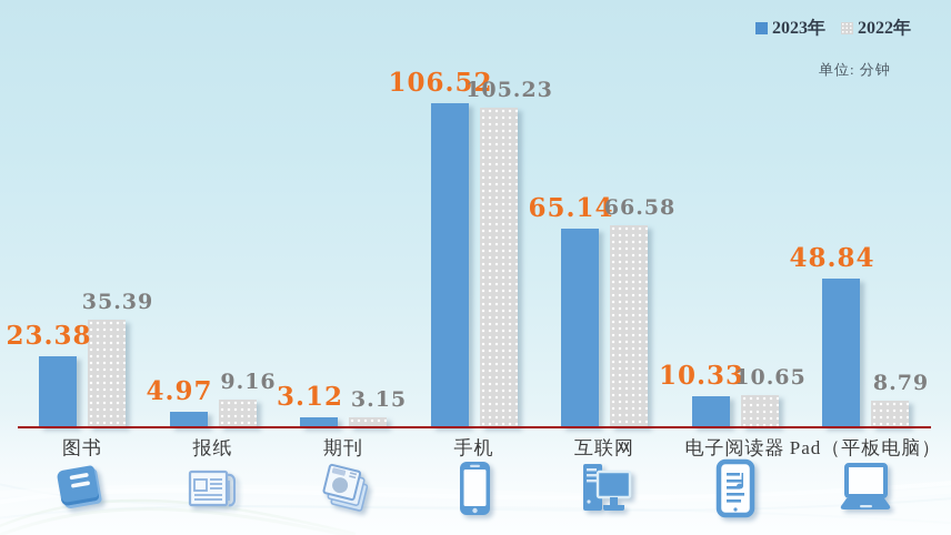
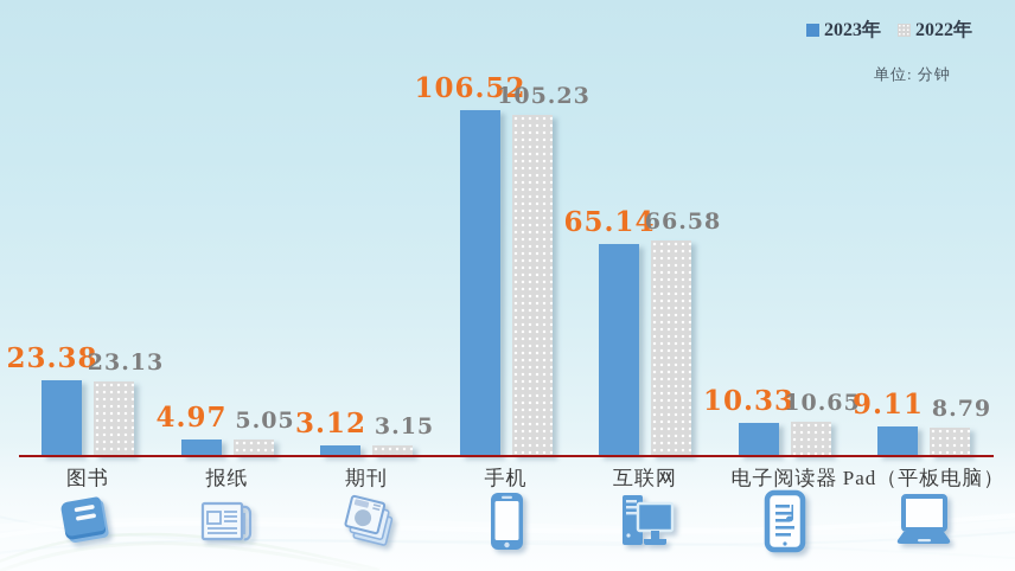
2022年/图书: 35.39 -> 23.13
2022年/报纸: 9.16 -> 5.05
2023年/Pad（平板电脑）: 48.84 -> 9.11
